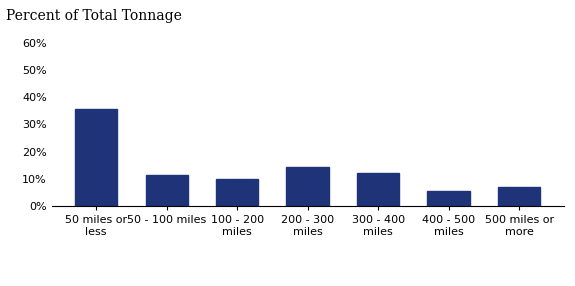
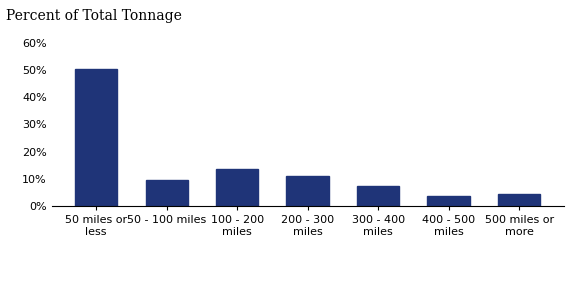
50 miles or less: 35.5% -> 50.5%
50 - 100 miles: 11.5% -> 9.5%
100 - 200 miles: 10.0% -> 13.5%
200 - 300 miles: 14.5% -> 11.0%
300 - 400 miles: 12.0% -> 7.5%
400 - 500 miles: 5.5% -> 3.5%
500 miles or more: 7.0% -> 4.5%
